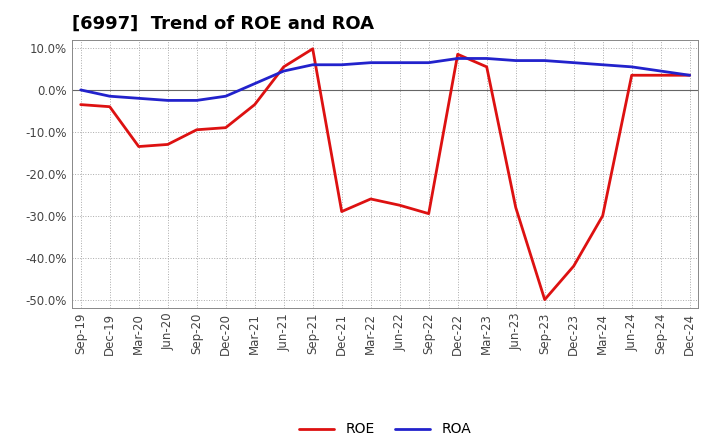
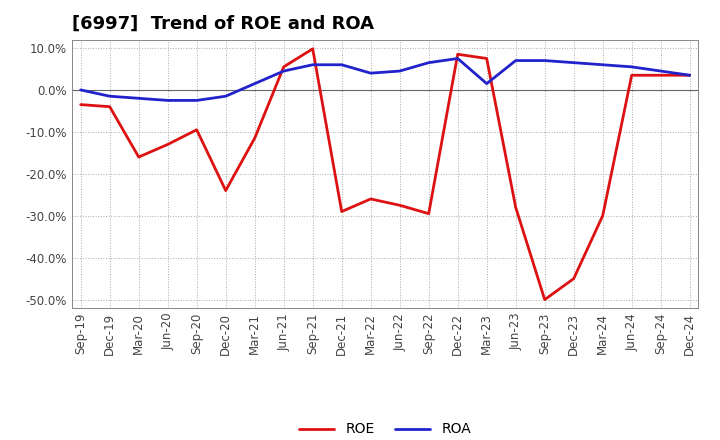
ROE/Mar-20: -13.5% -> -16.0%
ROE/Dec-20: -9.0% -> -24.0%
ROE/Mar-21: -3.5% -> -11.5%
ROA/Mar-22: 6.5% -> 4.0%
ROA/Jun-22: 6.5% -> 4.5%
ROE/Mar-23: 5.5% -> 7.5%
ROA/Mar-23: 7.5% -> 1.5%
ROE/Dec-23: -42.0% -> -45.0%
